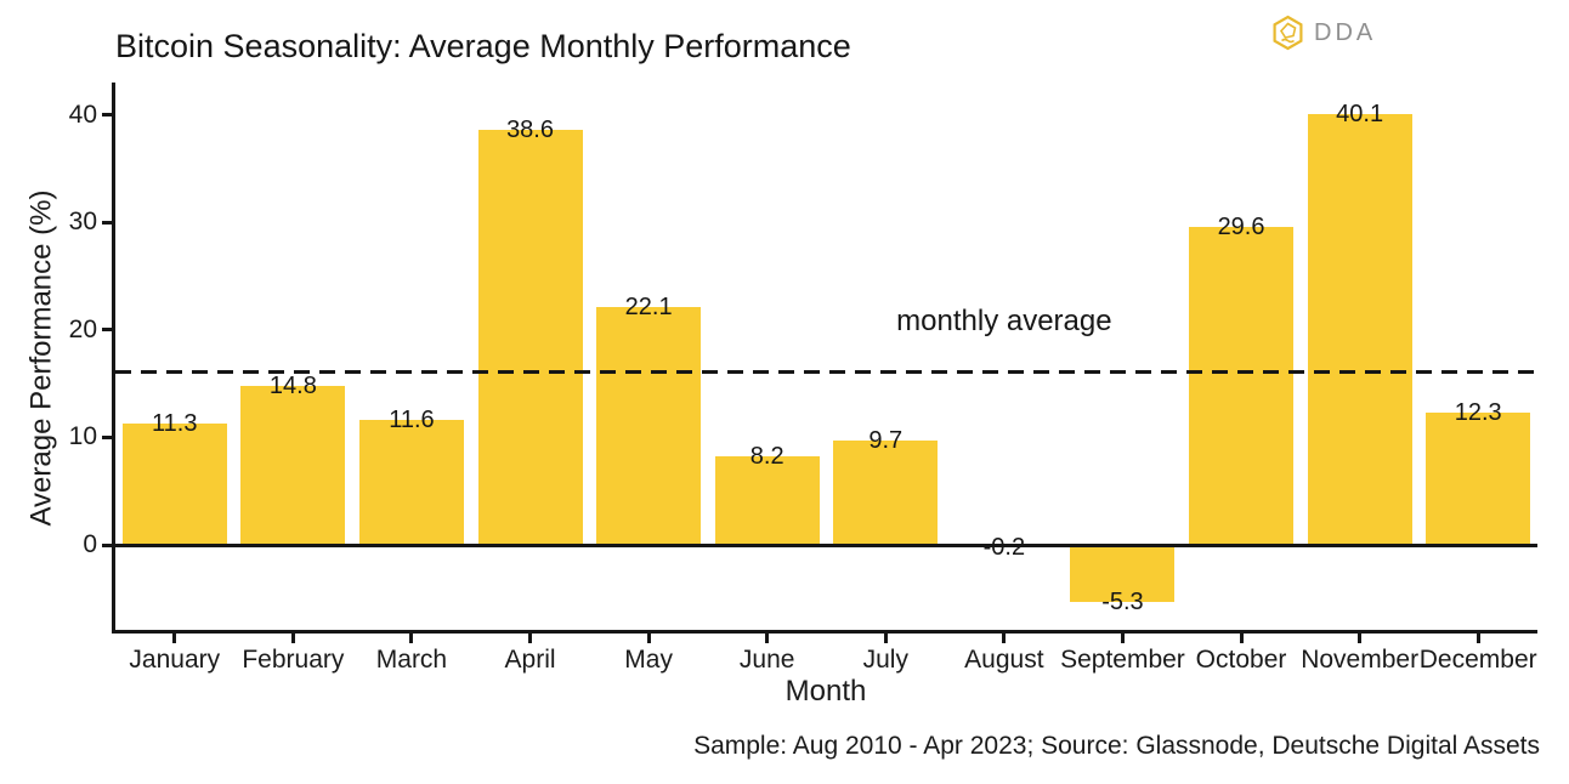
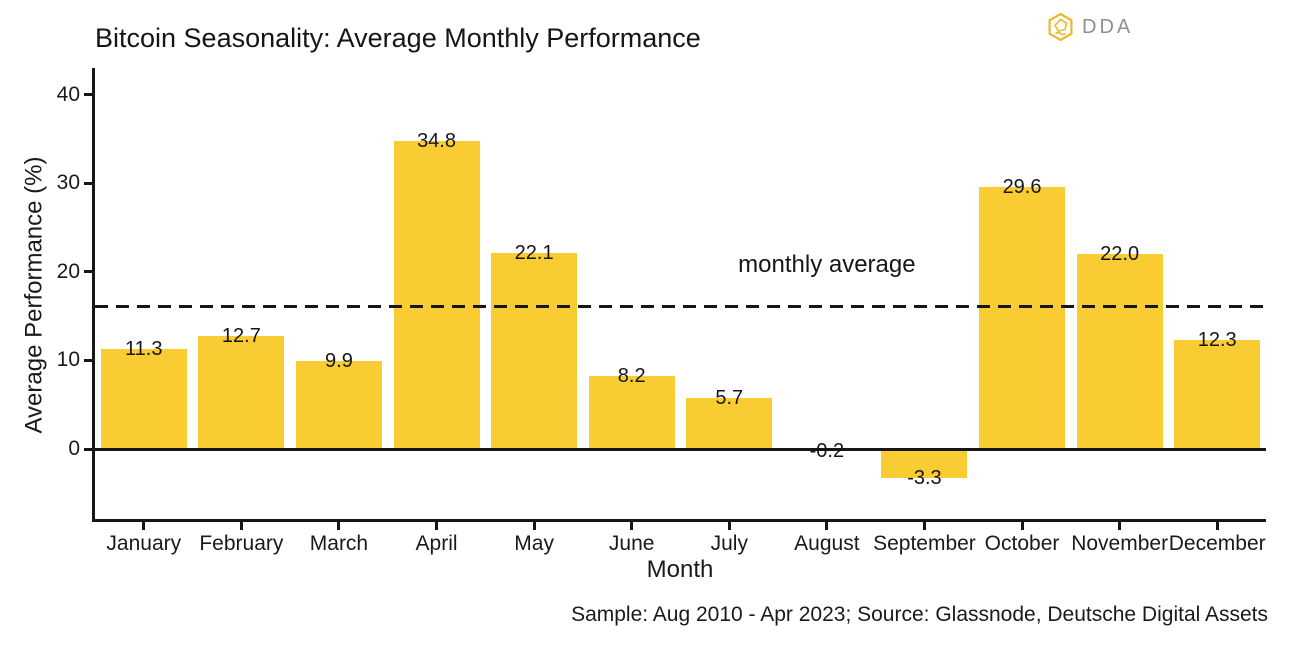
February: 14.8 -> 12.7
March: 11.6 -> 9.9
April: 38.6 -> 34.8
July: 9.7 -> 5.7
September: -5.3 -> -3.3
November: 40.1 -> 22.0
